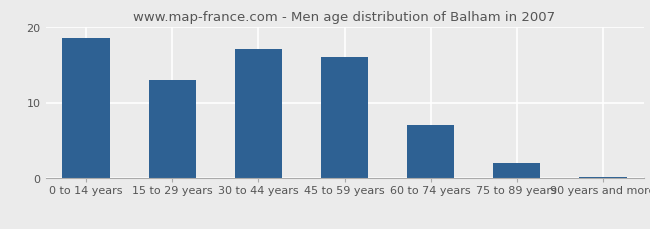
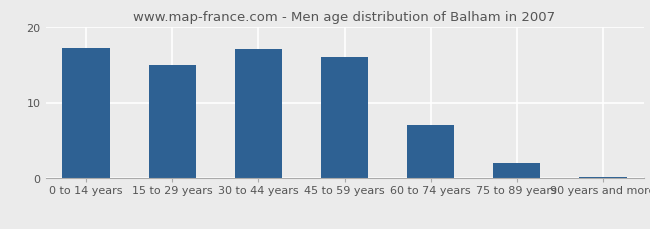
0 to 14 years: 18.5 -> 17.2
15 to 29 years: 13.0 -> 15.0
